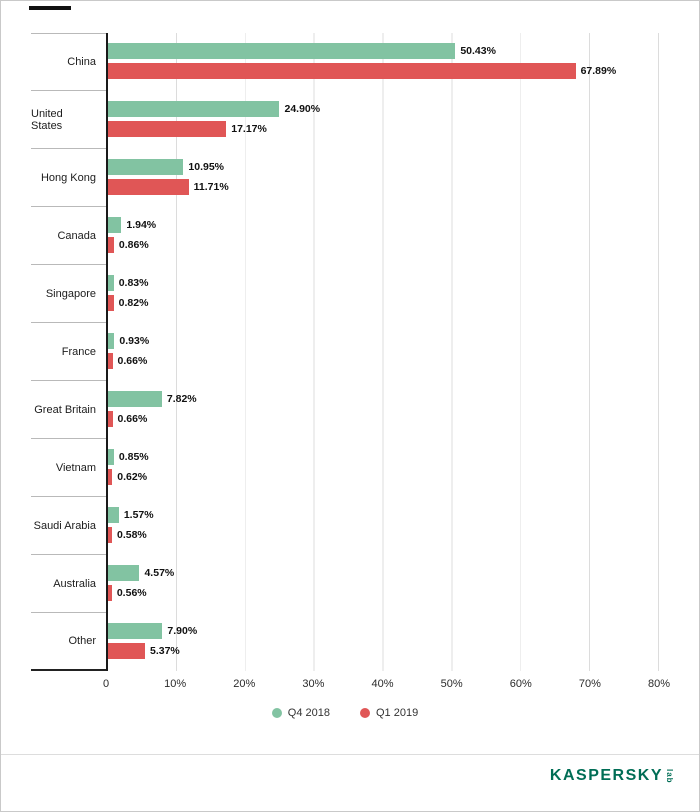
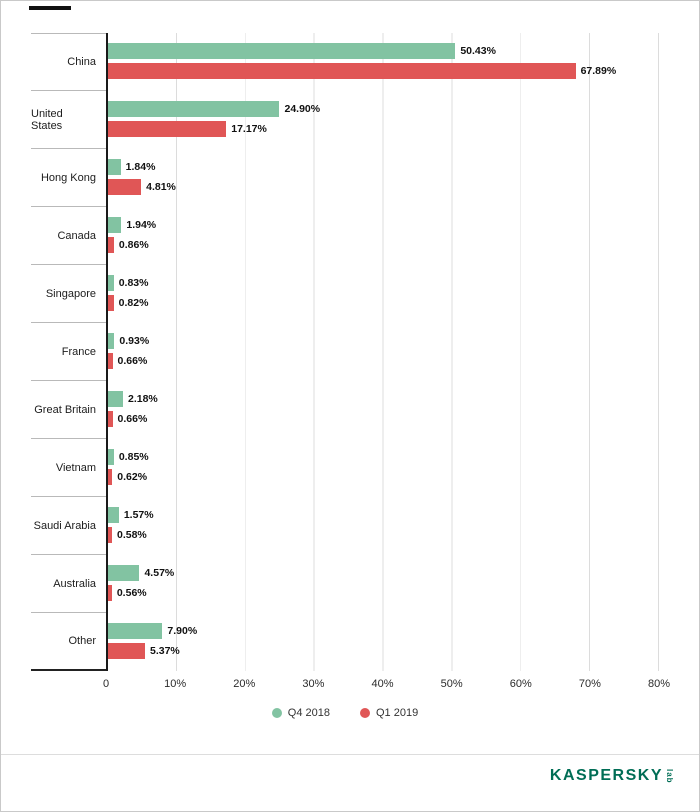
Q4 2018/Hong Kong: 10.95% -> 1.84%
Q1 2019/Hong Kong: 11.71% -> 4.81%
Q4 2018/Great Britain: 7.82% -> 2.18%
